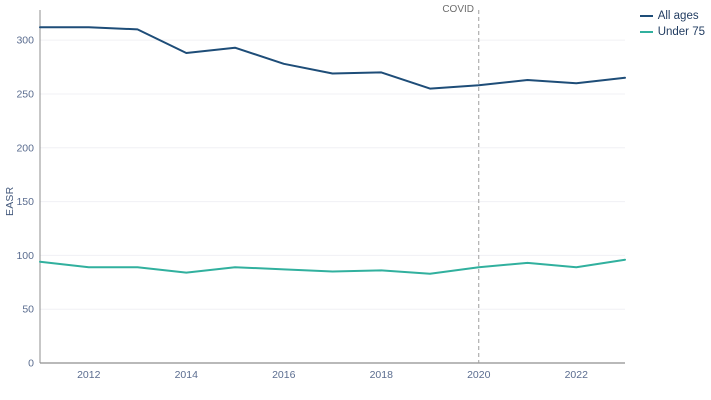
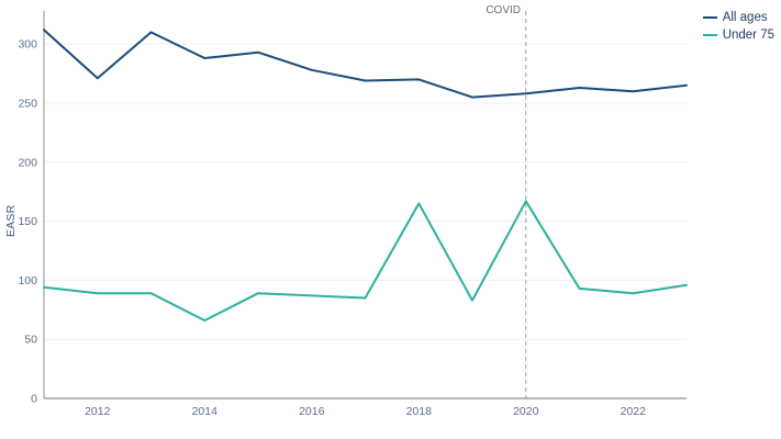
All ages/2012: 312 -> 271
Under 75/2014: 84 -> 66
Under 75/2018: 86 -> 165
Under 75/2020: 89 -> 167
